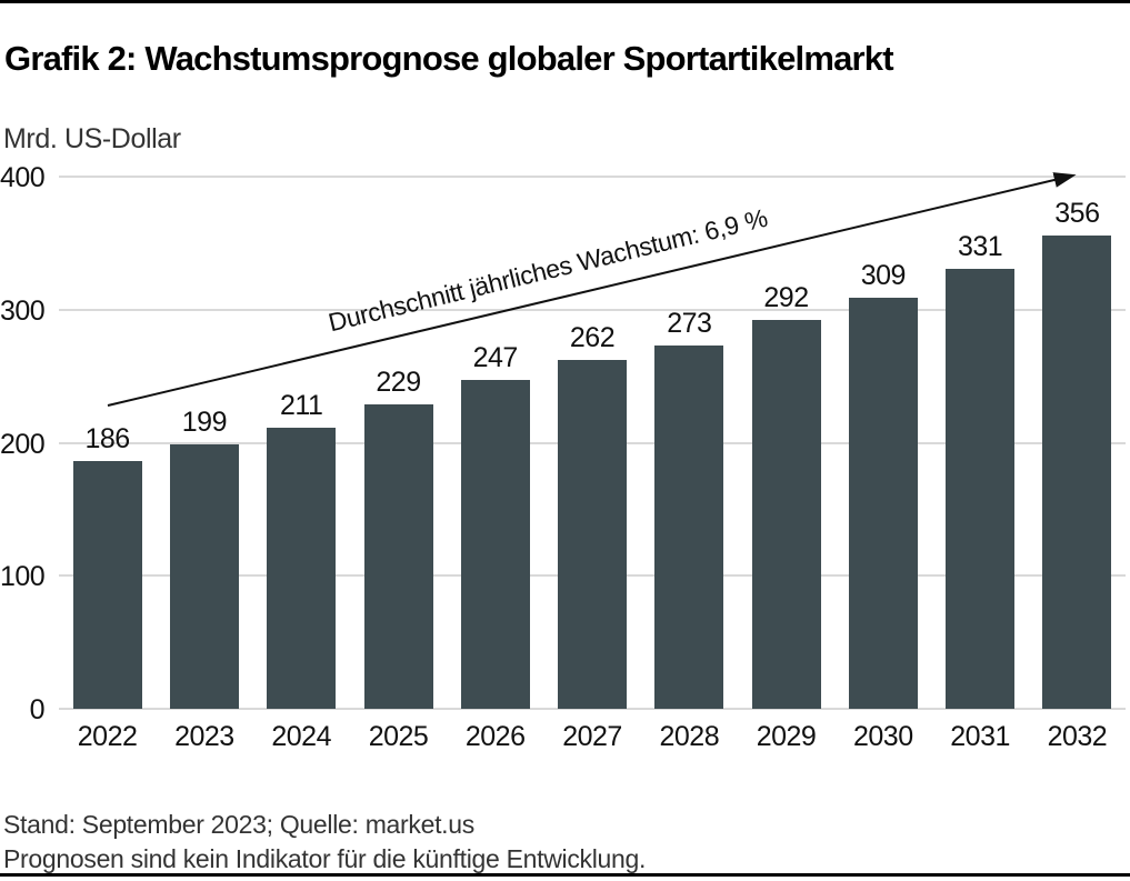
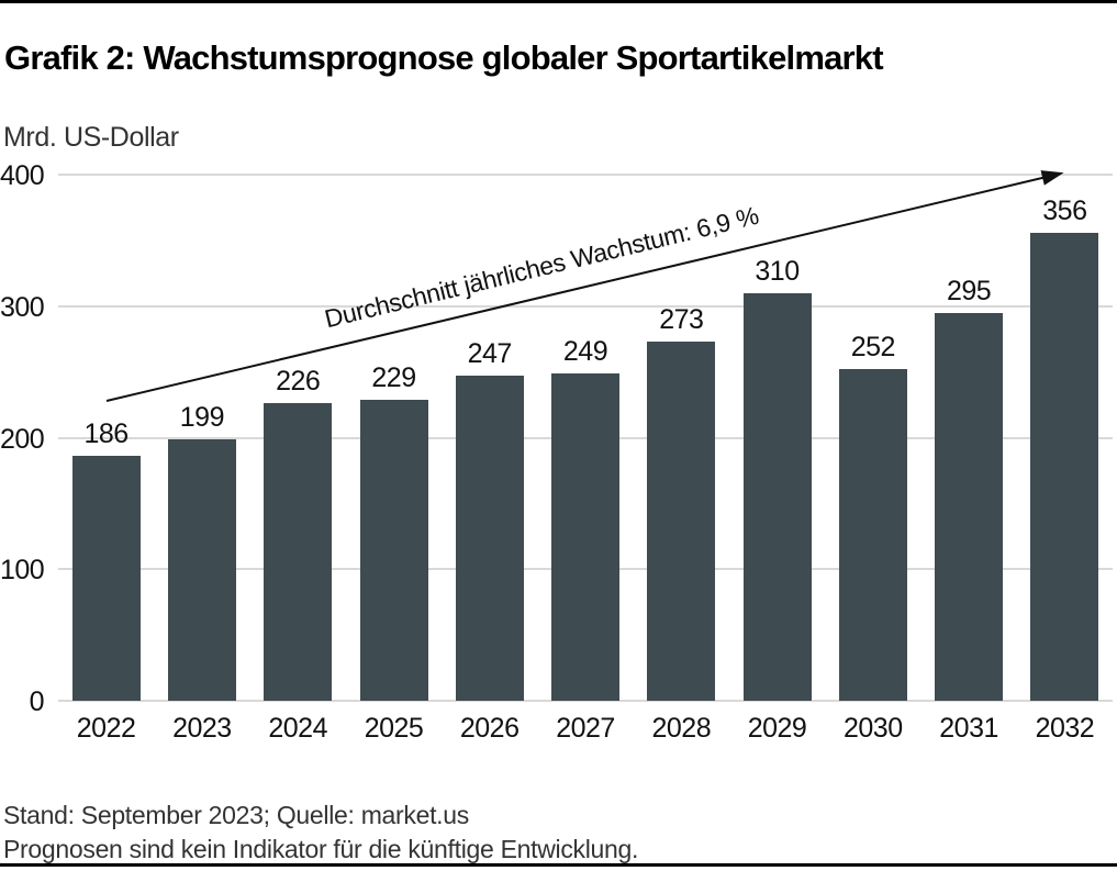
2024: 211 -> 226
2027: 262 -> 249
2029: 292 -> 310
2030: 309 -> 252
2031: 331 -> 295
